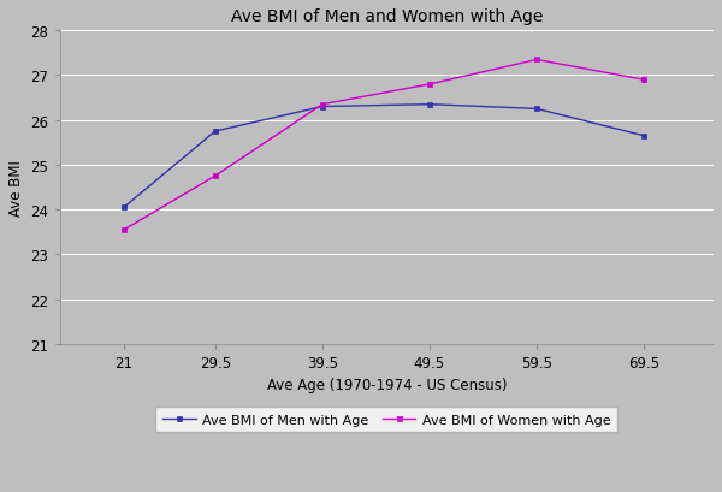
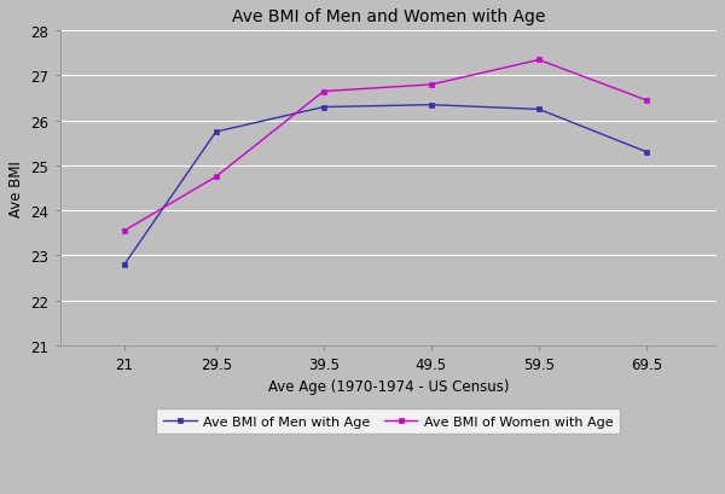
Ave BMI of Men with Age/21: 24.05 -> 22.80
Ave BMI of Women with Age/39.5: 26.35 -> 26.65
Ave BMI of Men with Age/69.5: 25.65 -> 25.30
Ave BMI of Women with Age/69.5: 26.90 -> 26.45
